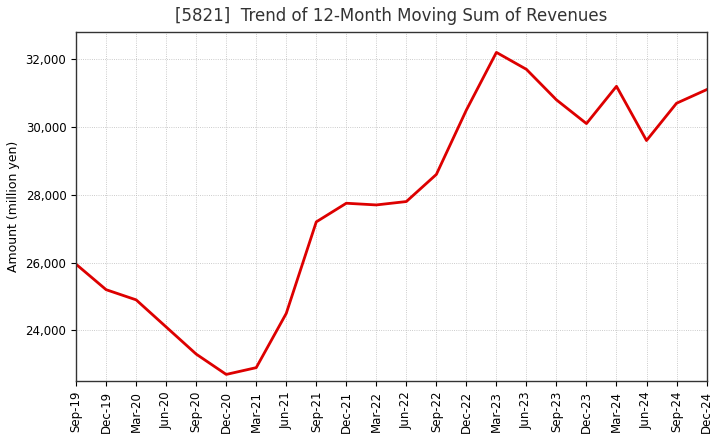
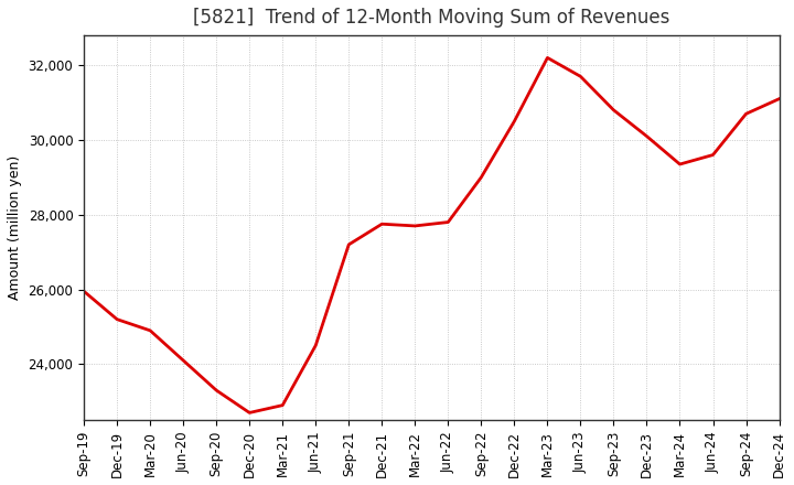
Sep-22: 28,600 -> 29,000
Mar-24: 31,200 -> 29,350
